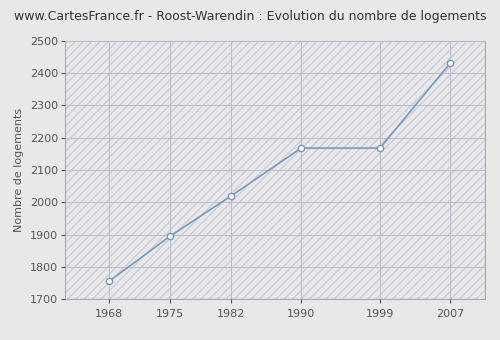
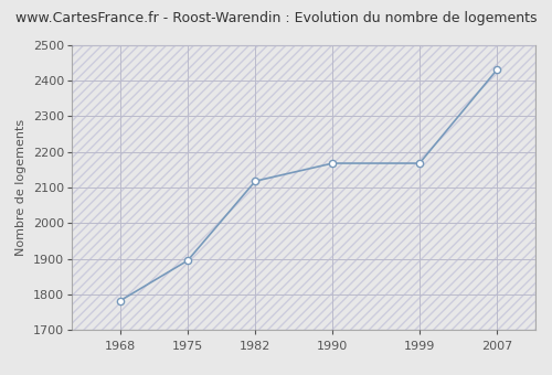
1968: 1755 -> 1782
1982: 2020 -> 2118
